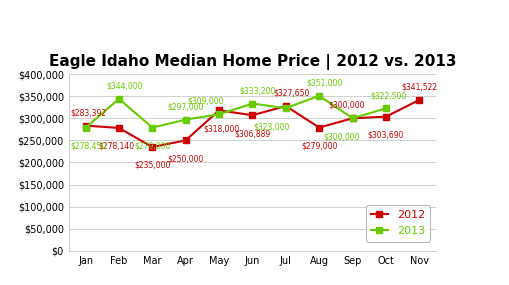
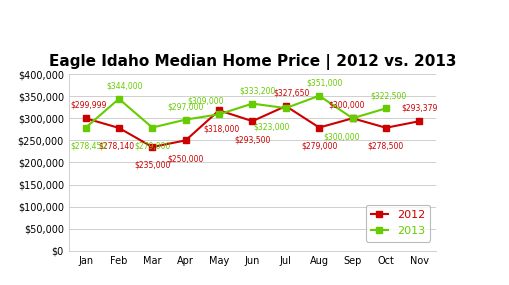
2012/Jan: $283,392 -> $299,999
2012/Jun: $306,889 -> $293,500
2012/Oct: $303,690 -> $278,500
2012/Nov: $341,522 -> $293,379
